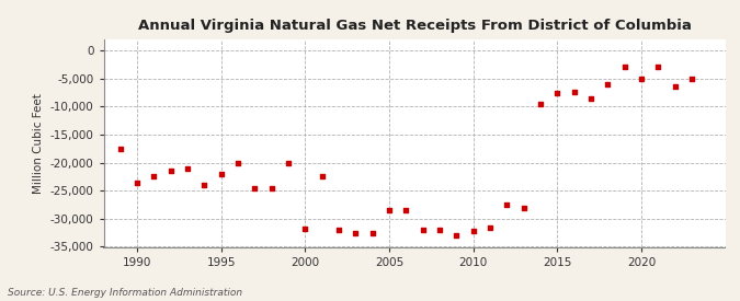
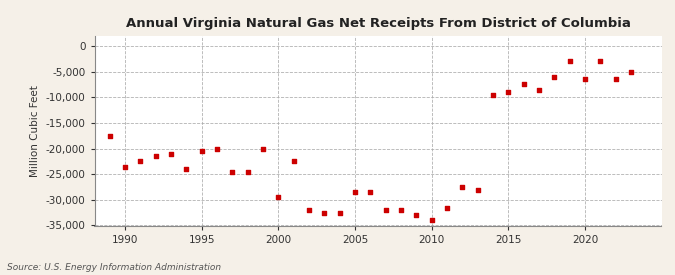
1995: -22,000 -> -20,500
2000: -31,800 -> -29,500
2010: -32,200 -> -34,000
2015: -7,600 -> -9,000
2020: -5,000 -> -6,500
